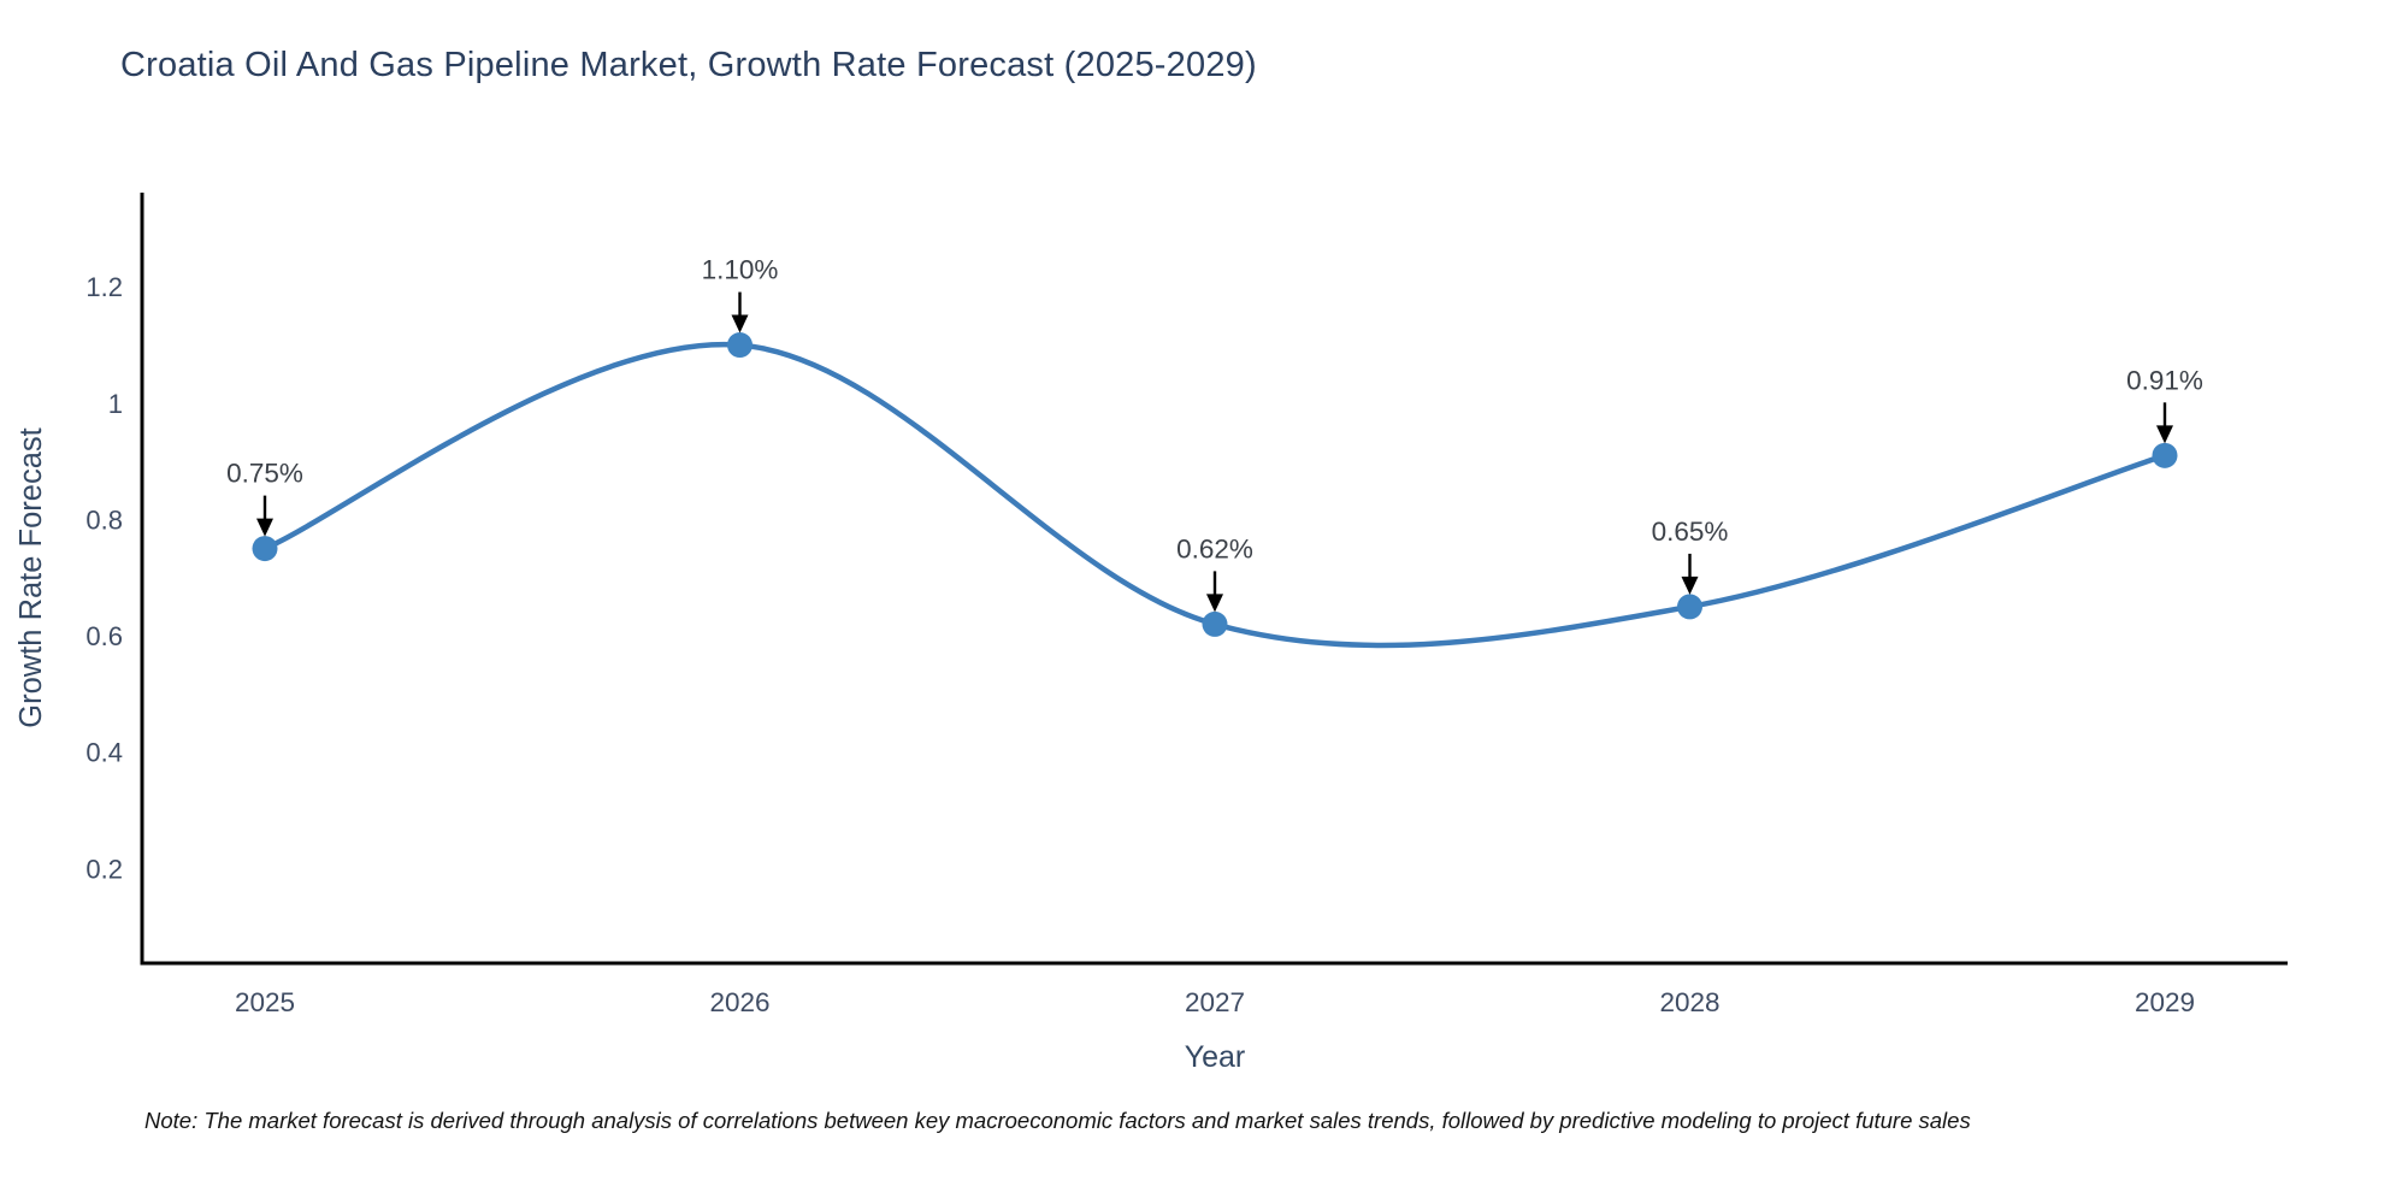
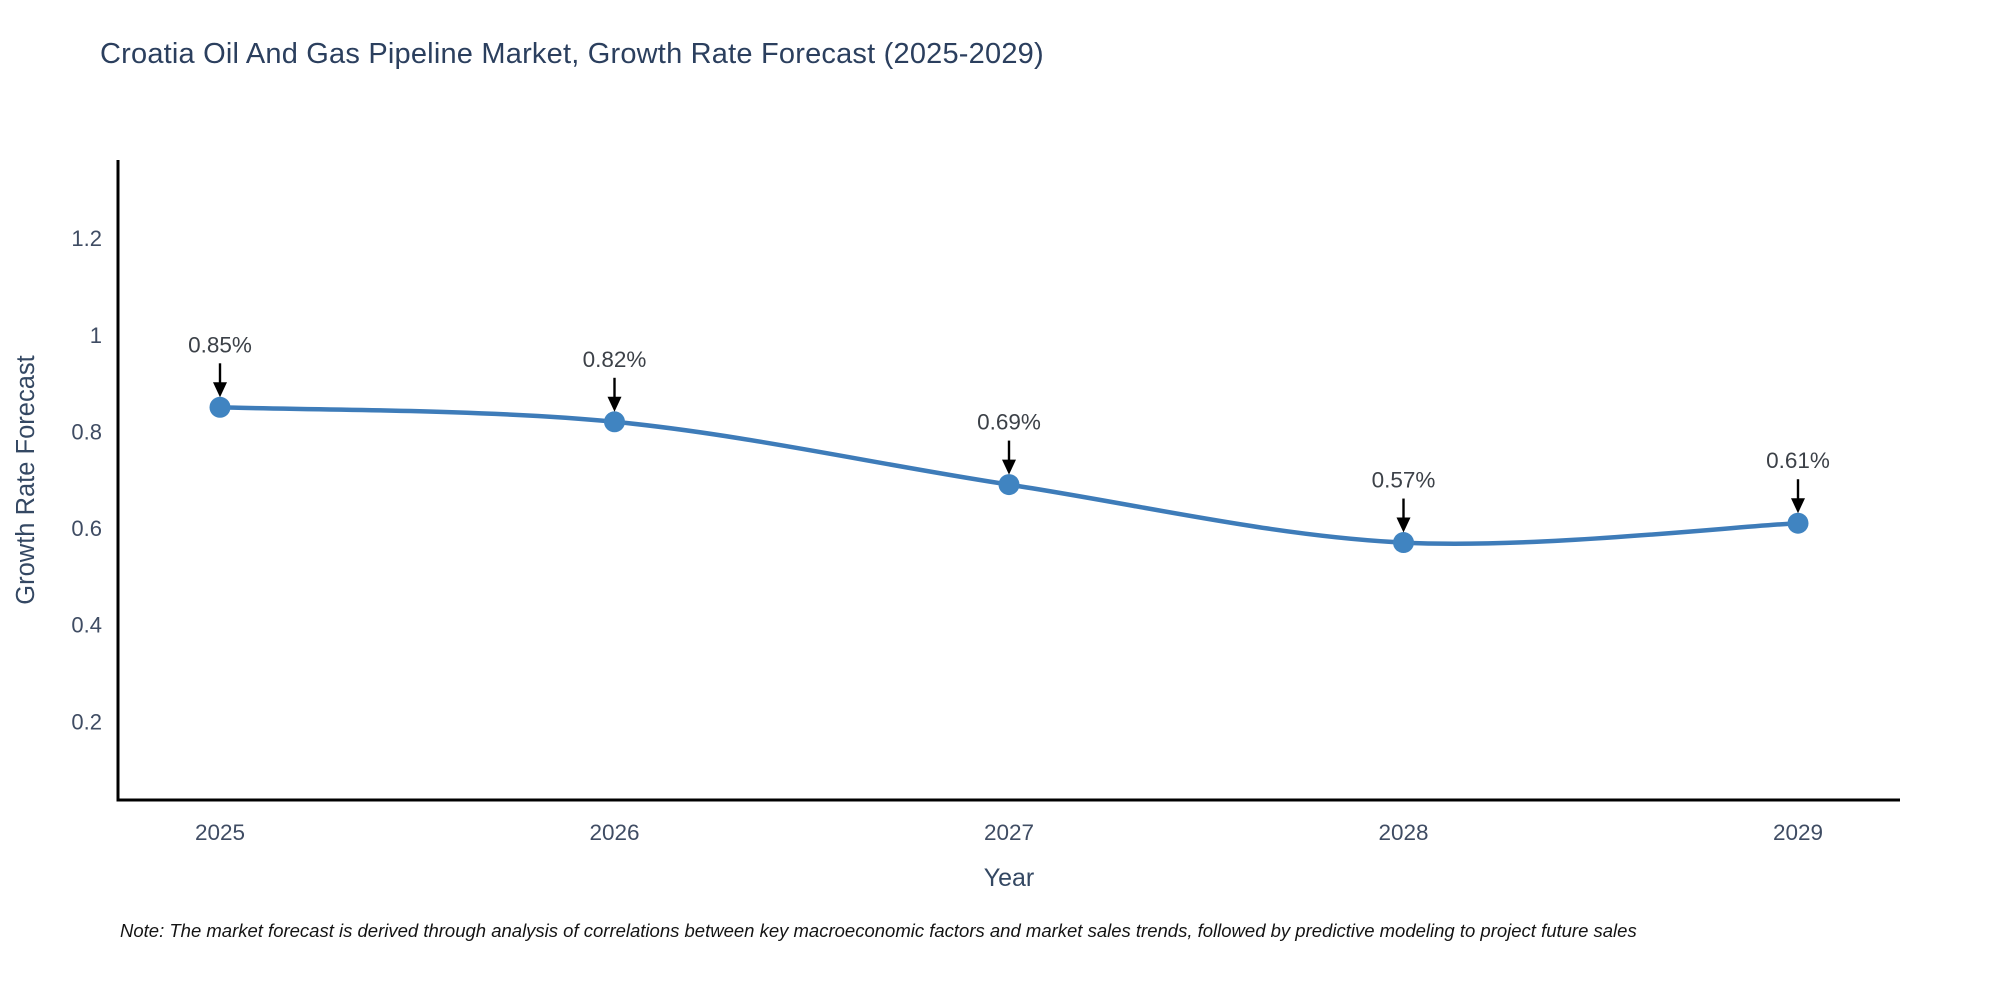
2025: 0.75% -> 0.85%
2026: 1.10% -> 0.82%
2027: 0.62% -> 0.69%
2028: 0.65% -> 0.57%
2029: 0.91% -> 0.61%
